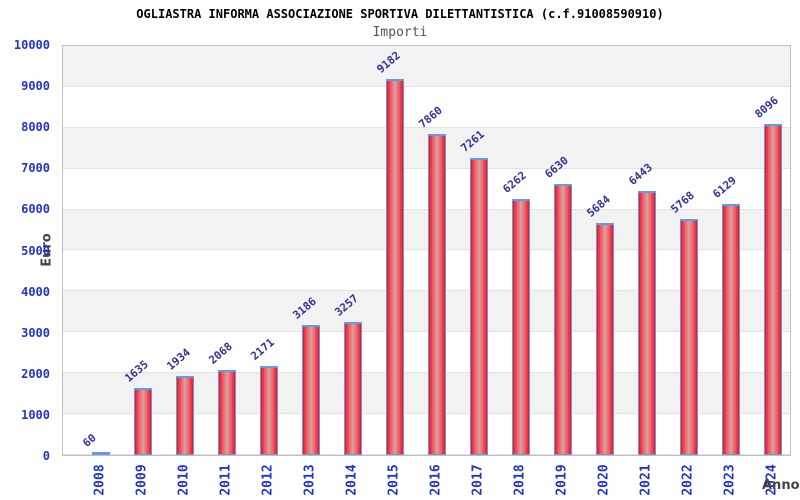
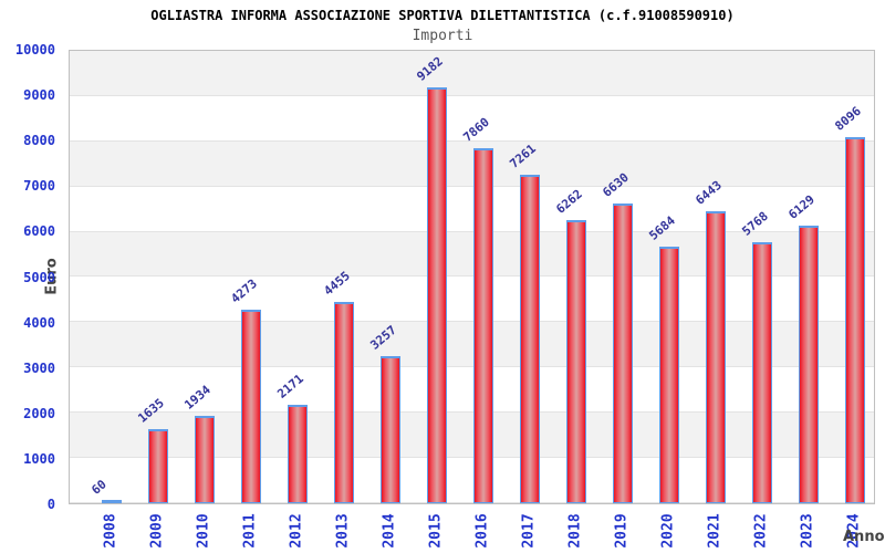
2011: 2068 -> 4273
2013: 3186 -> 4455
